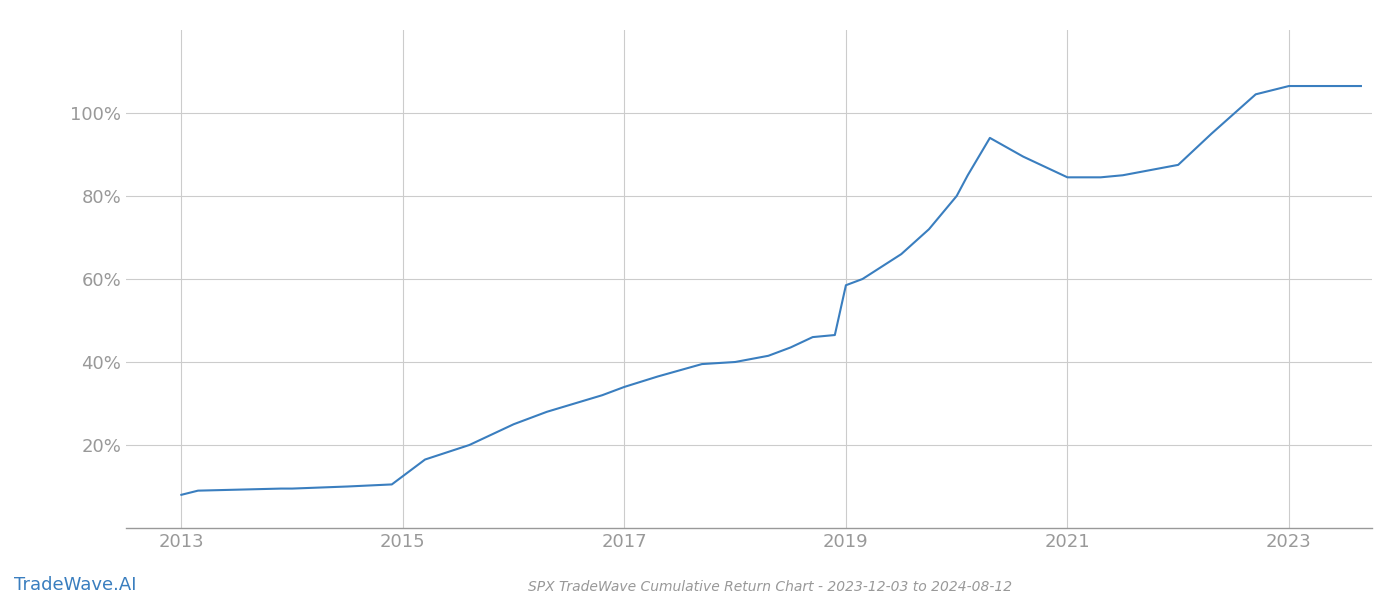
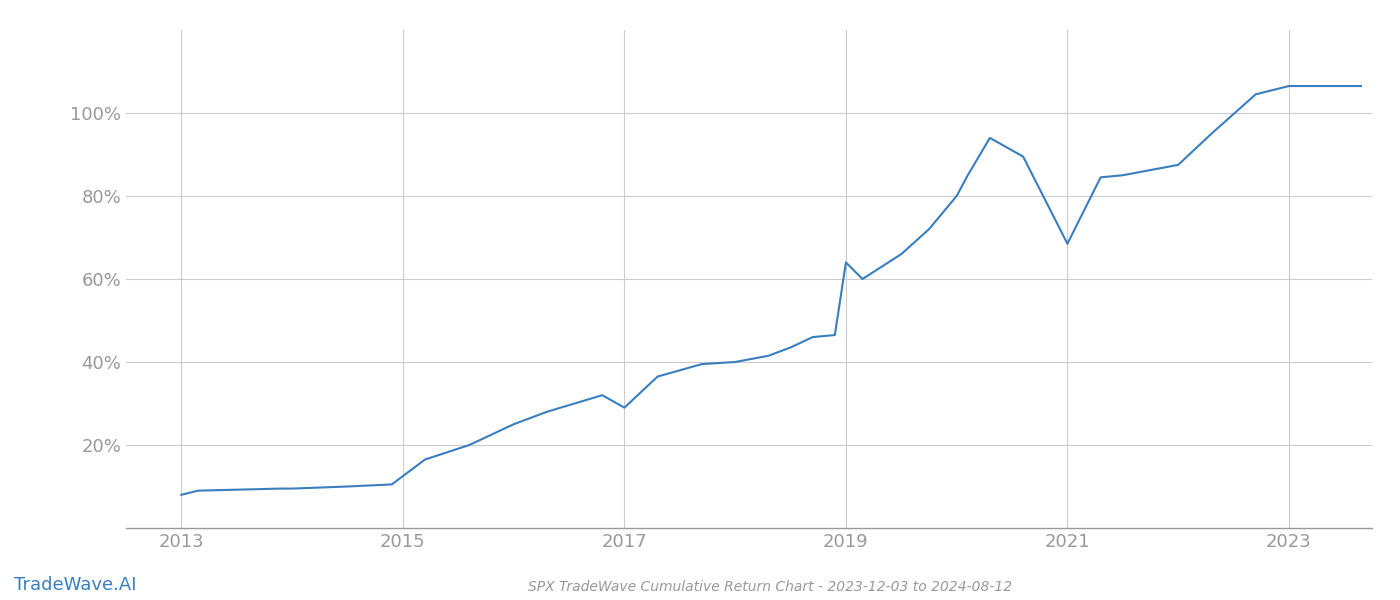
2017: 34.0% -> 29.0%
2019: 58.5% -> 64.0%
2021: 84.5% -> 68.5%
